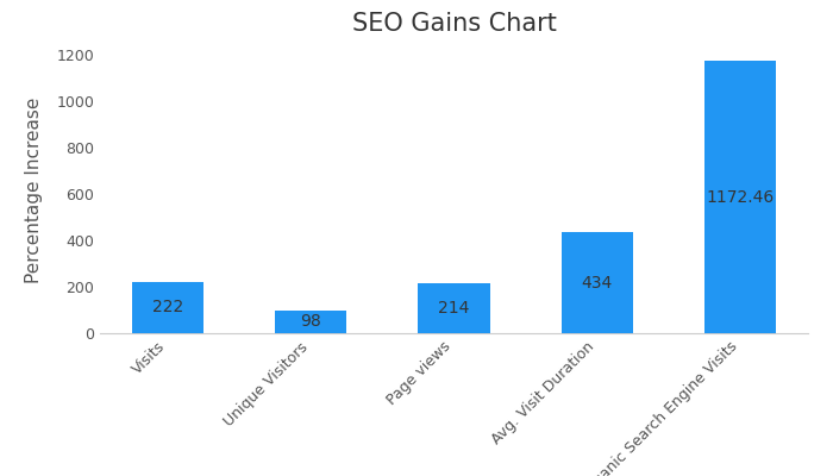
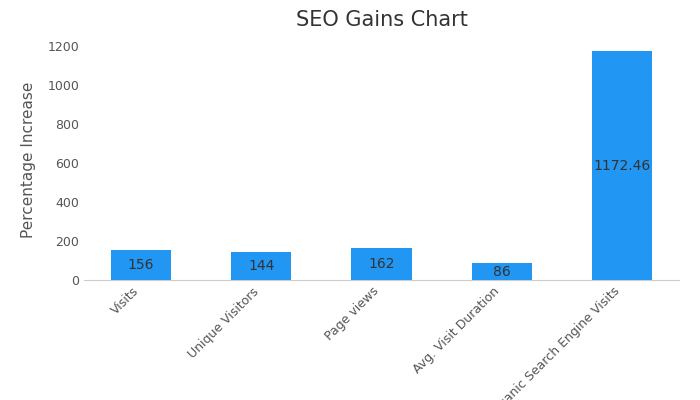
Visits: 222 -> 156
Unique Visitors: 98 -> 144
Page views: 214 -> 162
Avg. Visit Duration: 434 -> 86
